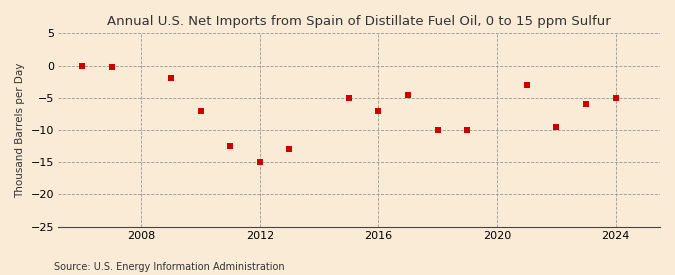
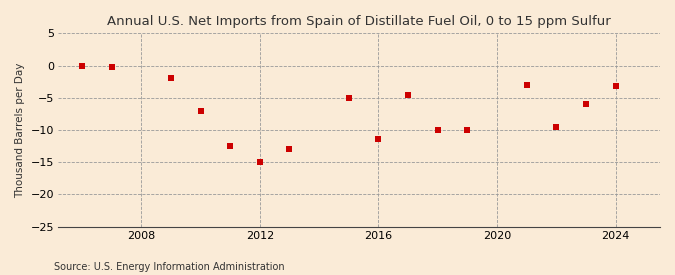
2016: -7.0 -> -11.4
2024: -5.0 -> -3.2
